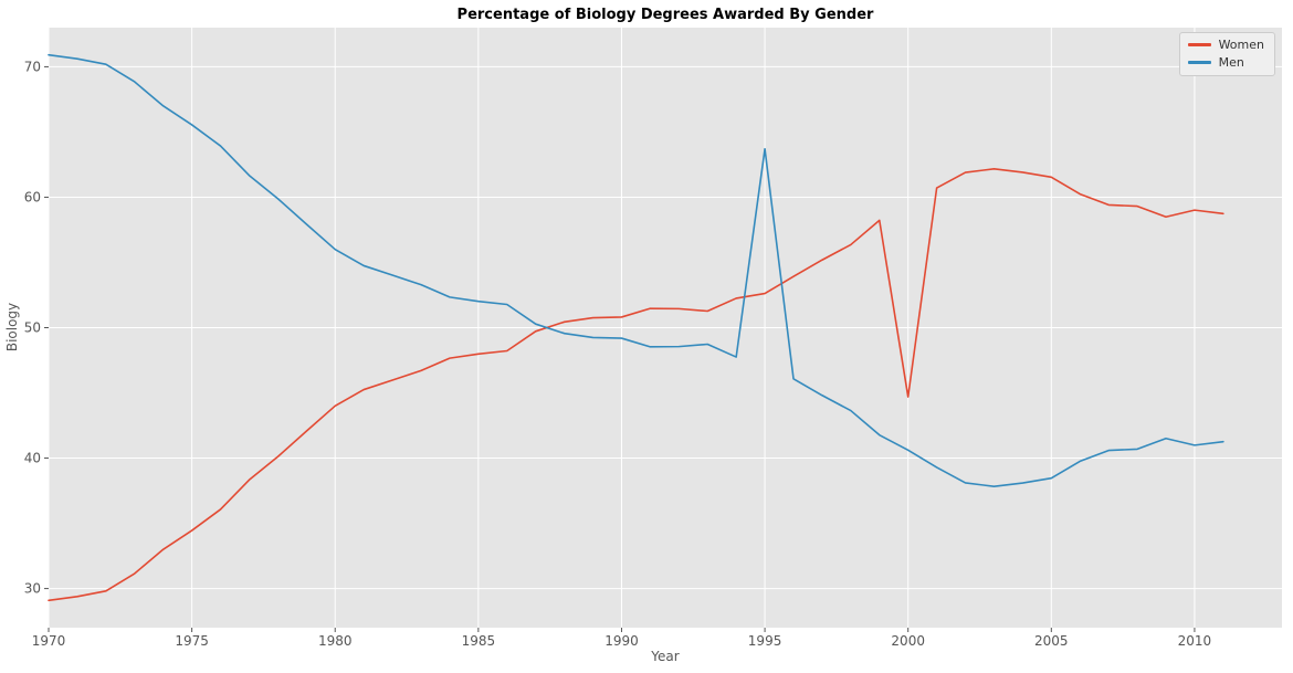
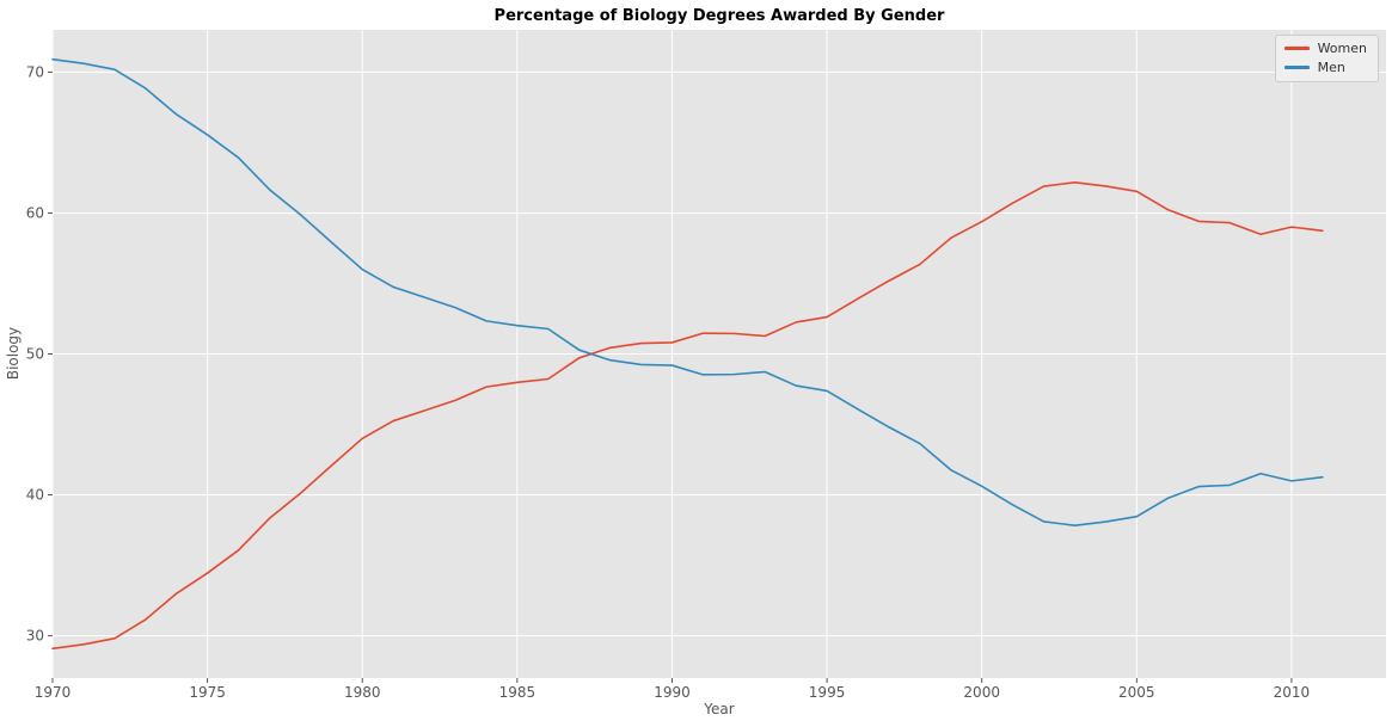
Men/1995: 63.7 -> 47.4
Women/2000: 44.7 -> 59.4
